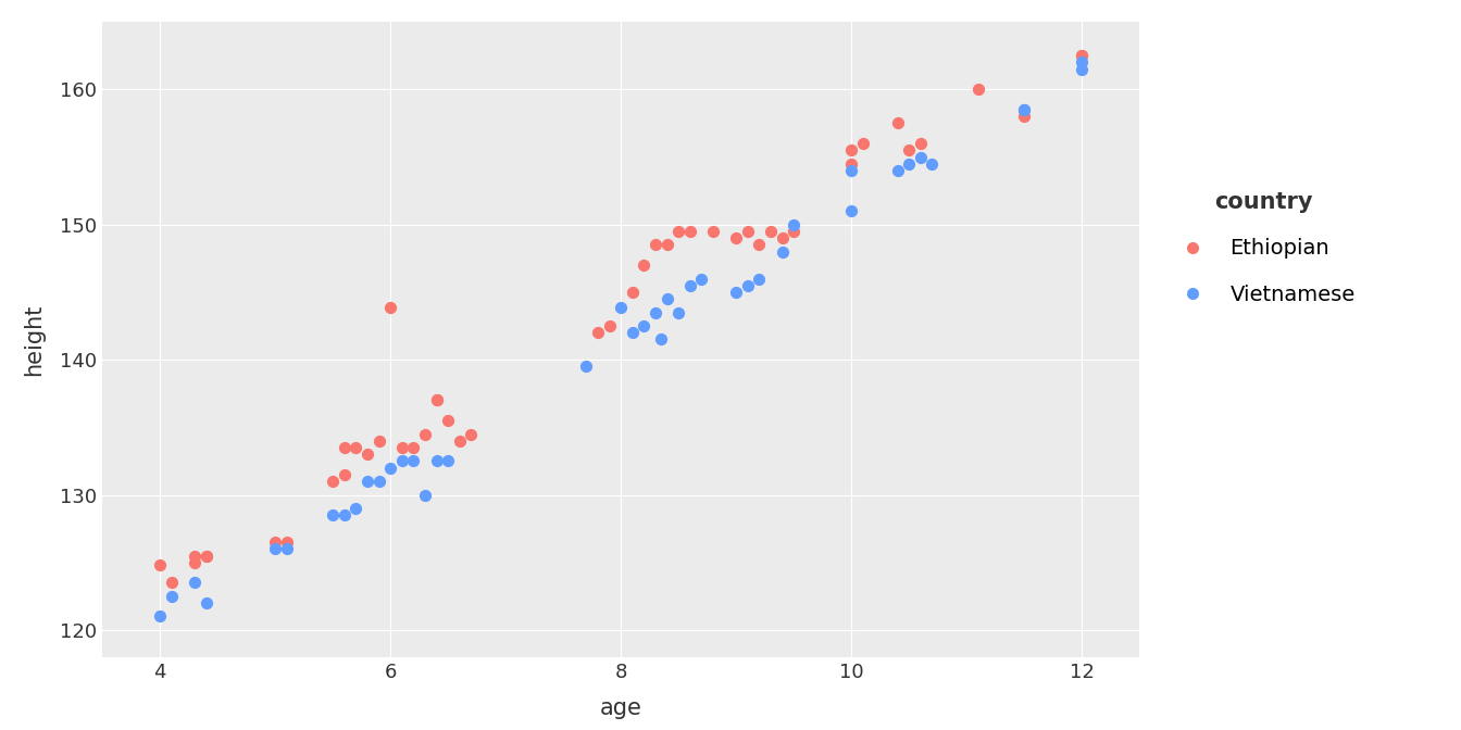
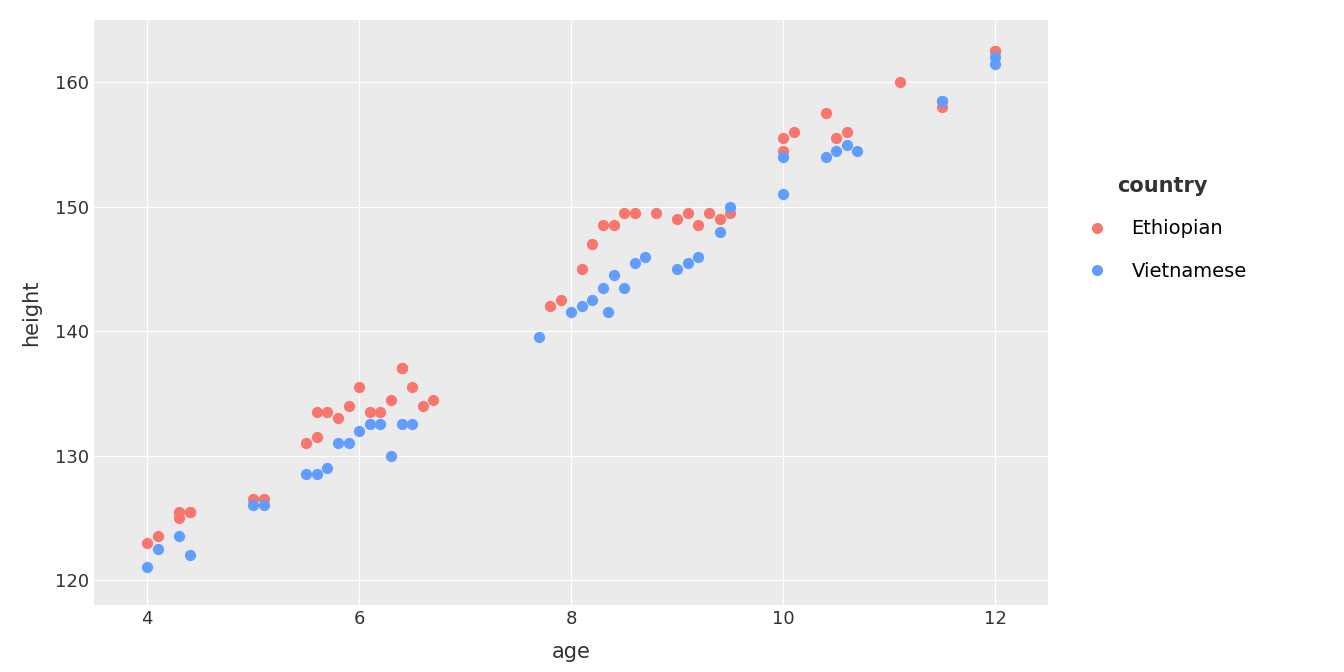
Ethiopian/4: 124.8 -> 123.0
Ethiopian/6: 143.9 -> 135.5
Vietnamese/8: 143.9 -> 141.5
